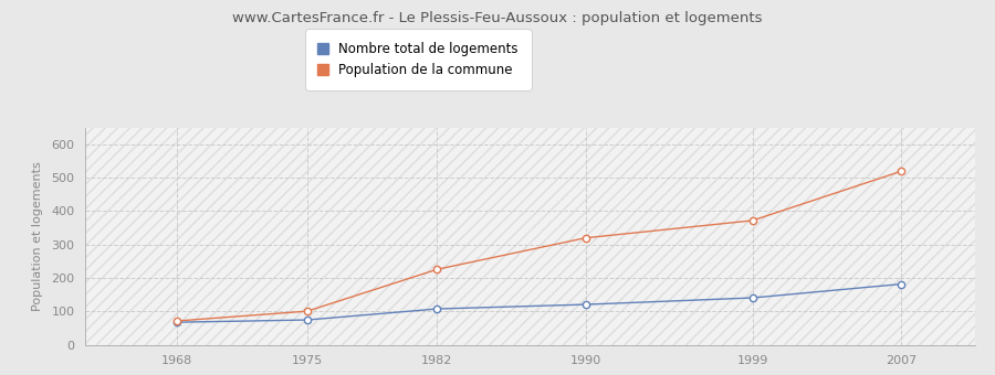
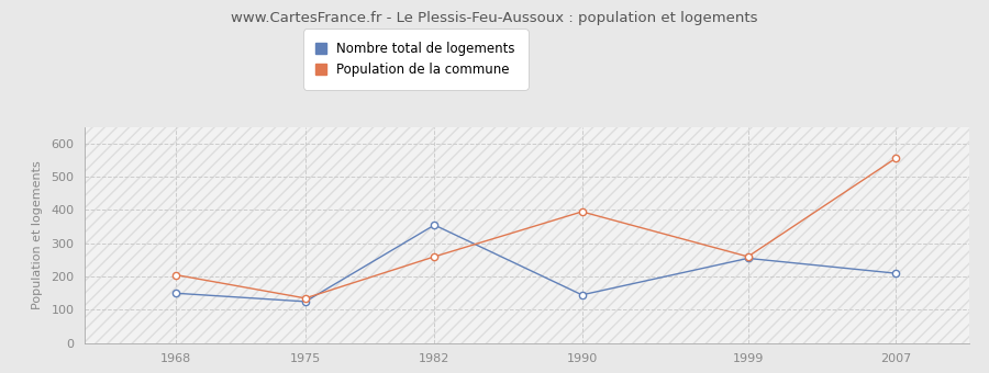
Nombre total de logements/1968: 68 -> 150
Population de la commune/1968: 72 -> 205
Nombre total de logements/1975: 75 -> 125
Population de la commune/1975: 101 -> 135
Nombre total de logements/1982: 108 -> 355
Population de la commune/1982: 226 -> 260
Nombre total de logements/1990: 121 -> 145
Population de la commune/1990: 320 -> 395
Nombre total de logements/1999: 141 -> 255
Population de la commune/1999: 372 -> 260
Nombre total de logements/2007: 182 -> 210
Population de la commune/2007: 519 -> 555
